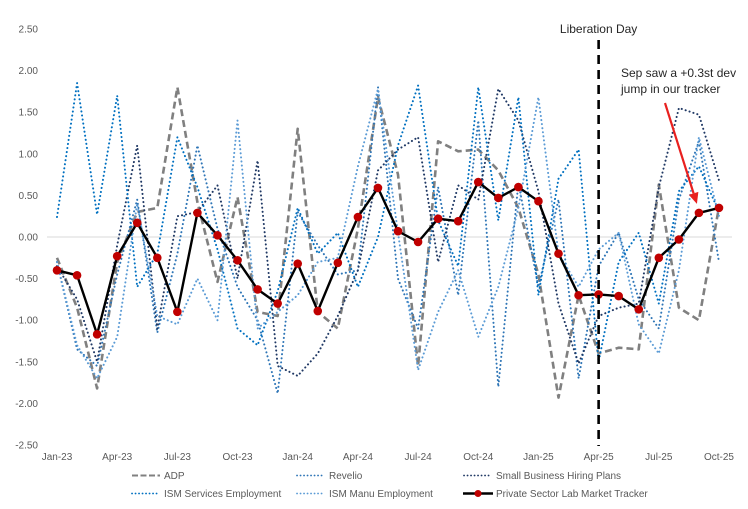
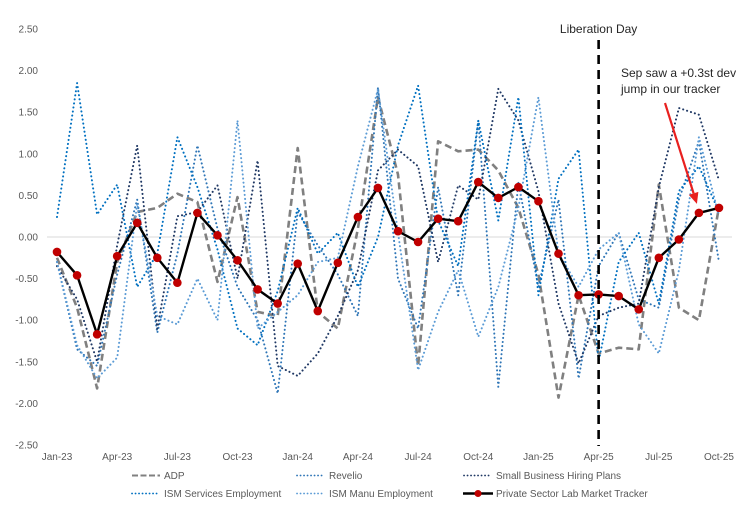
Private Sector Lab Market Tracker/Jan-23: -0.4 -> -0.2
ISM Services Employment/Apr-23: 1.7 -> 0.6
ISM Manu Employment/Apr-23: -1.2 -> -1.4
ADP/Jul-23: 1.8 -> 0.5
Private Sector Lab Market Tracker/Jul-23: -0.9 -> -0.6
ADP/Jan-24: 1.3 -> 1.1
Revelio/Apr-24: -0.4 -> -0.9
Small Business Hiring Plans/Jul-24: 1.2 -> 0.8
ISM Services Employment/Oct-24: 1.8 -> 1.4
Revelio/Jul-25: -1.1 -> -0.8
